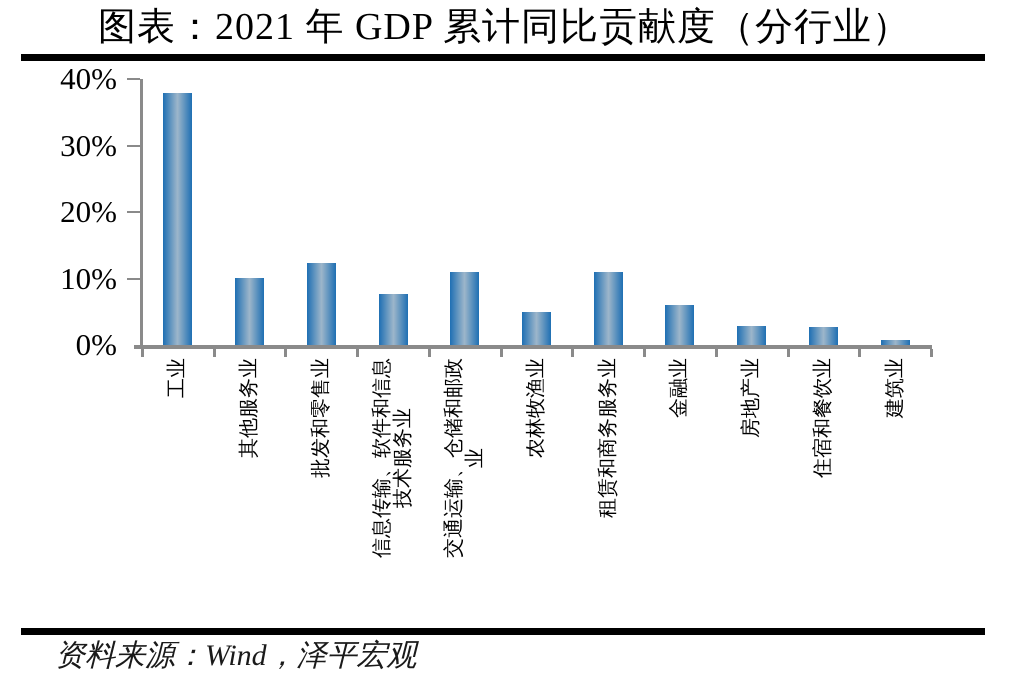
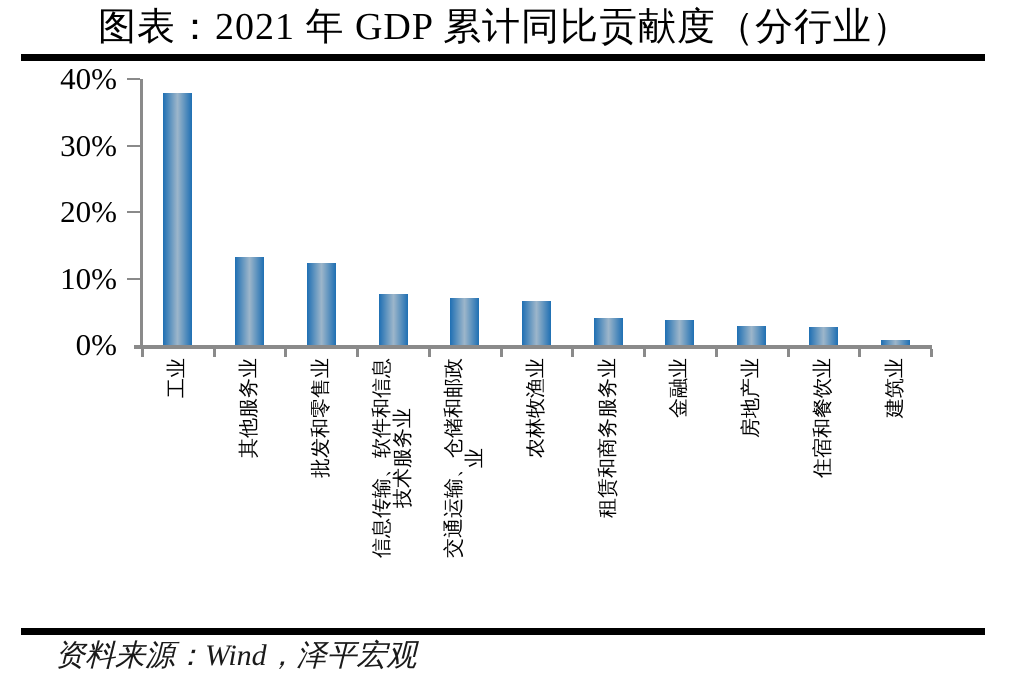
其他服务业: 10% -> 13%
交通运输、仓储和邮政 业: 11% -> 7%
农林牧渔业: 5% -> 7%
租赁和商务服务业: 11% -> 4%
金融业: 6% -> 4%
